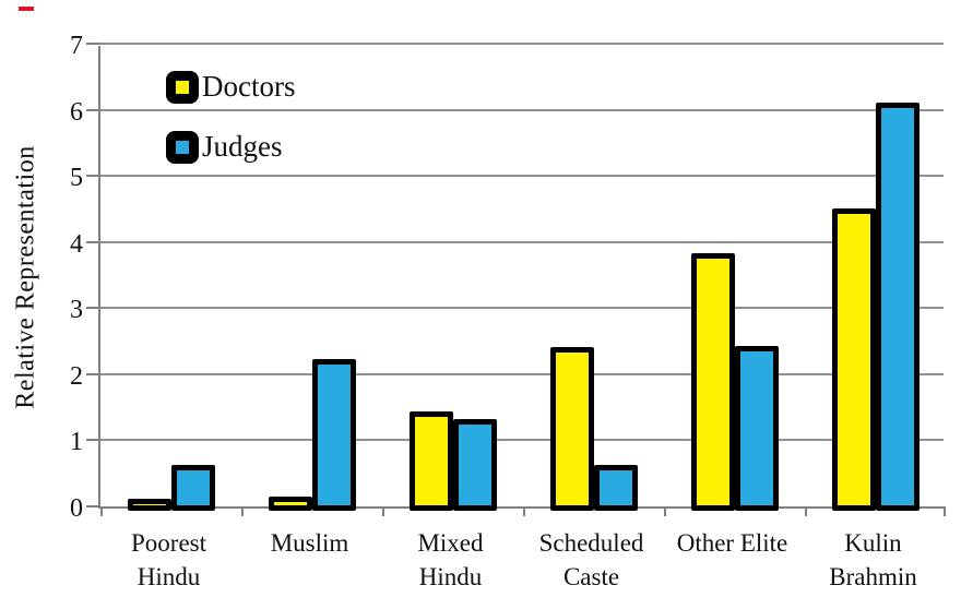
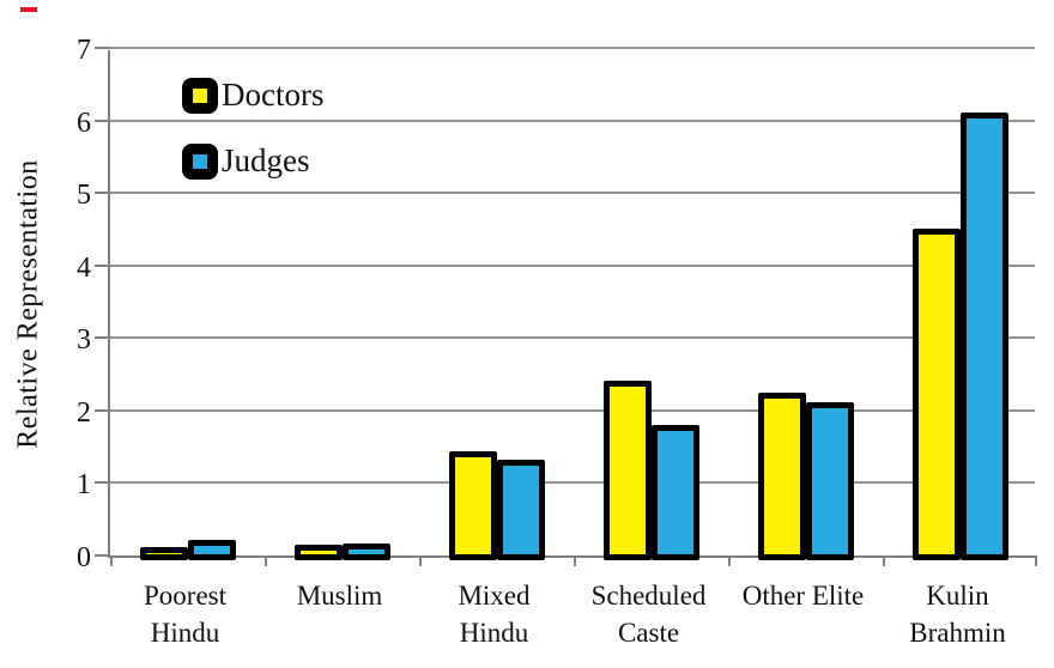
Judges/Poorest Hindu: 0.6 -> 0.2
Judges/Muslim: 2.2 -> 0.1
Judges/Scheduled Caste: 0.6 -> 1.8
Doctors/Other Elite: 3.8 -> 2.2
Judges/Other Elite: 2.4 -> 2.1
